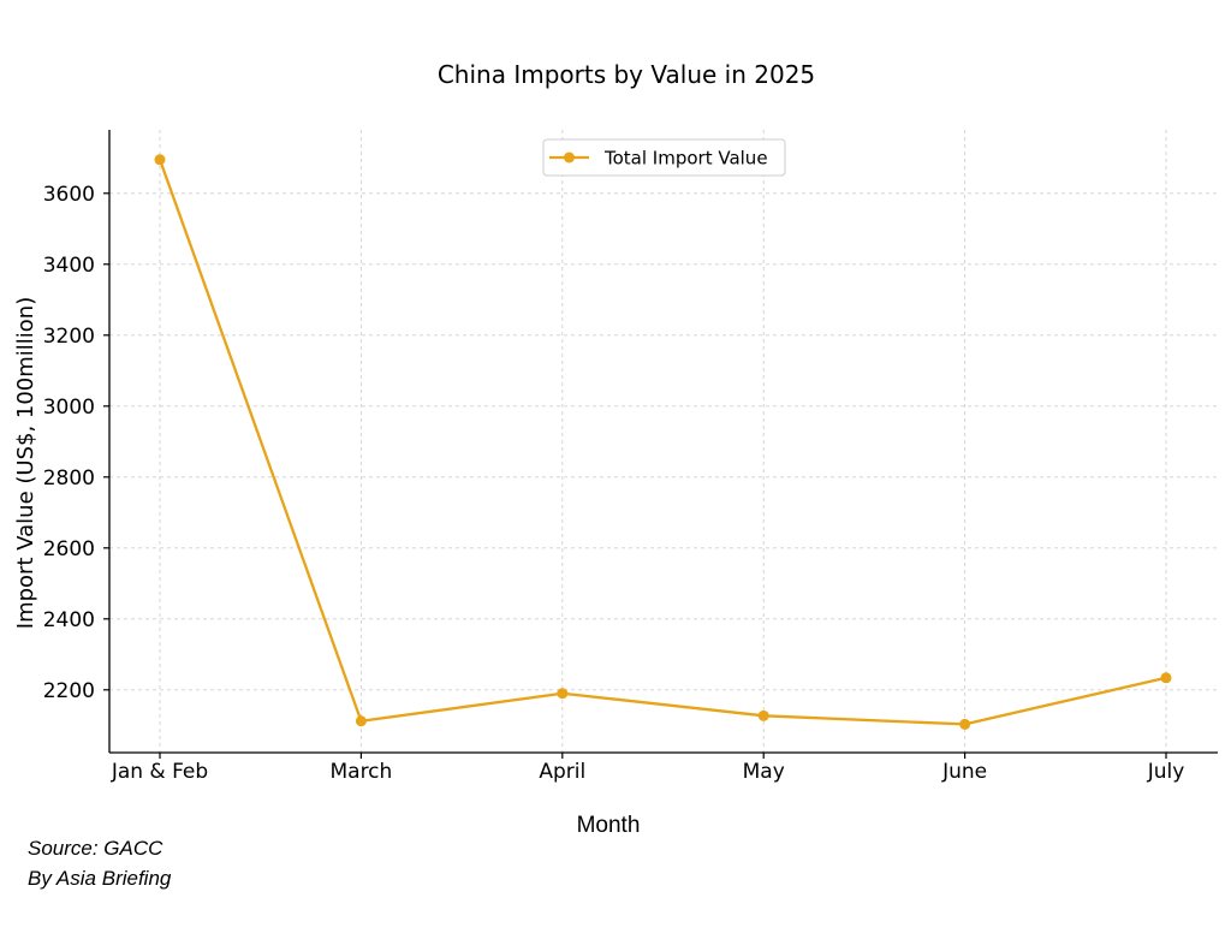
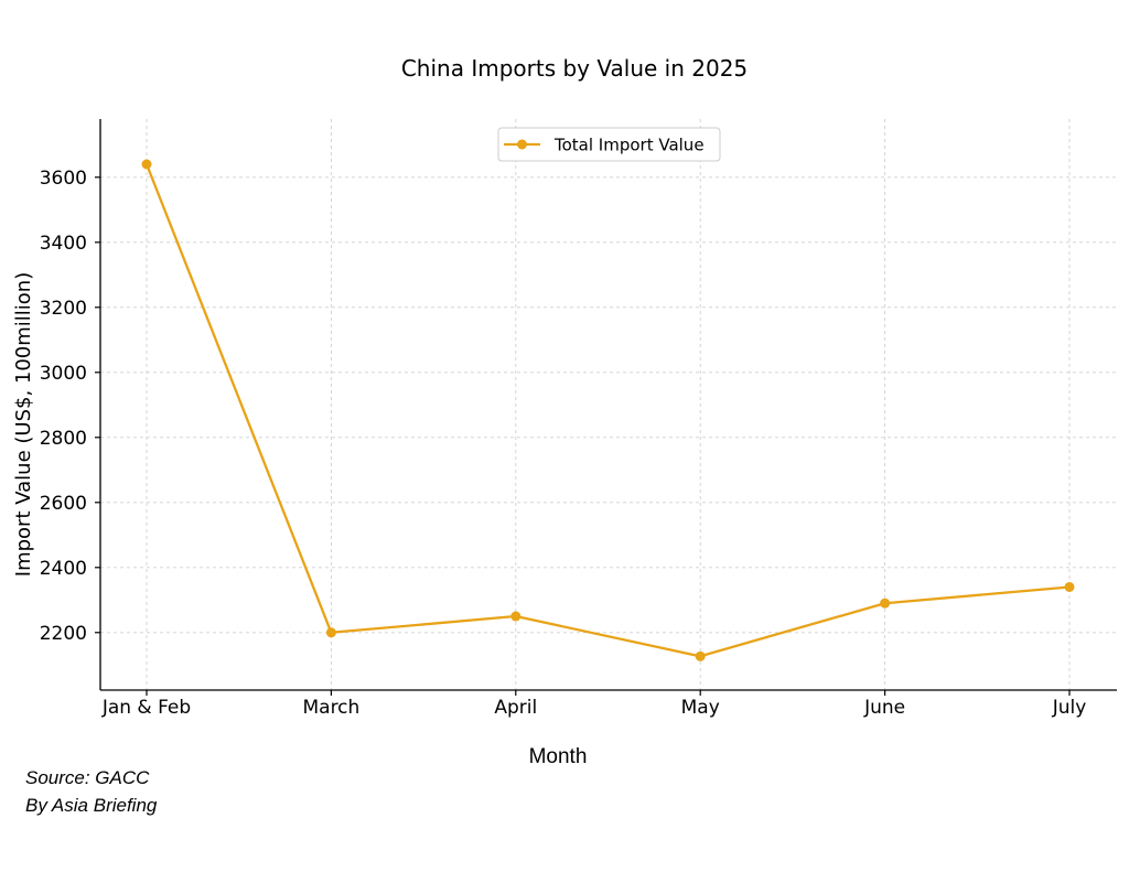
Jan & Feb: 3700 -> 3640
March: 2110 -> 2200
April: 2190 -> 2250
June: 2100 -> 2290
July: 2230 -> 2340
